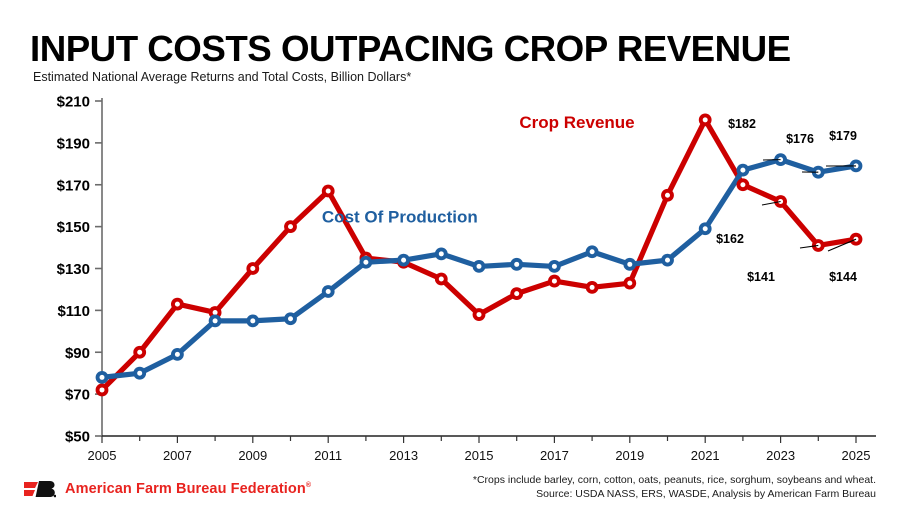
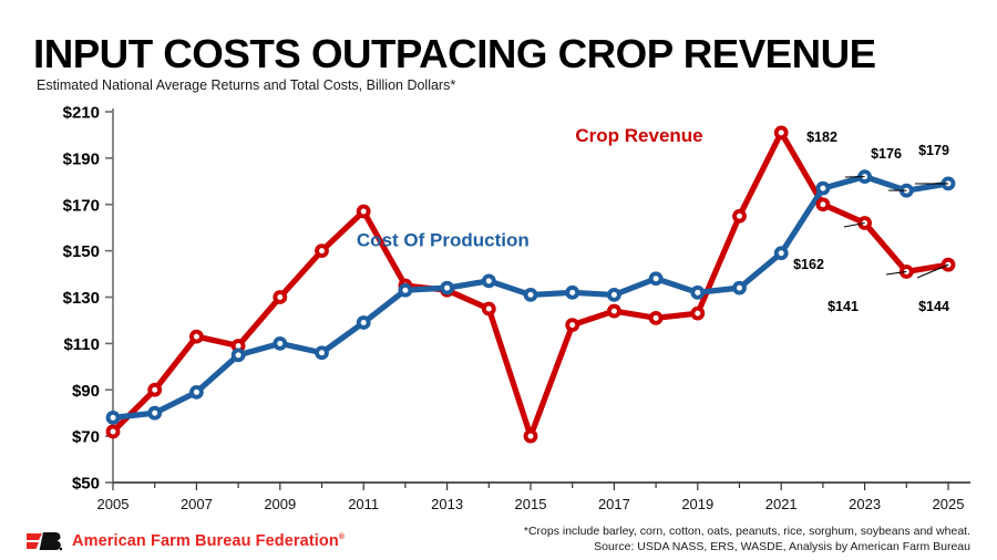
Cost Of Production/2009: $105 -> $110
Crop Revenue/2015: $108 -> $70
